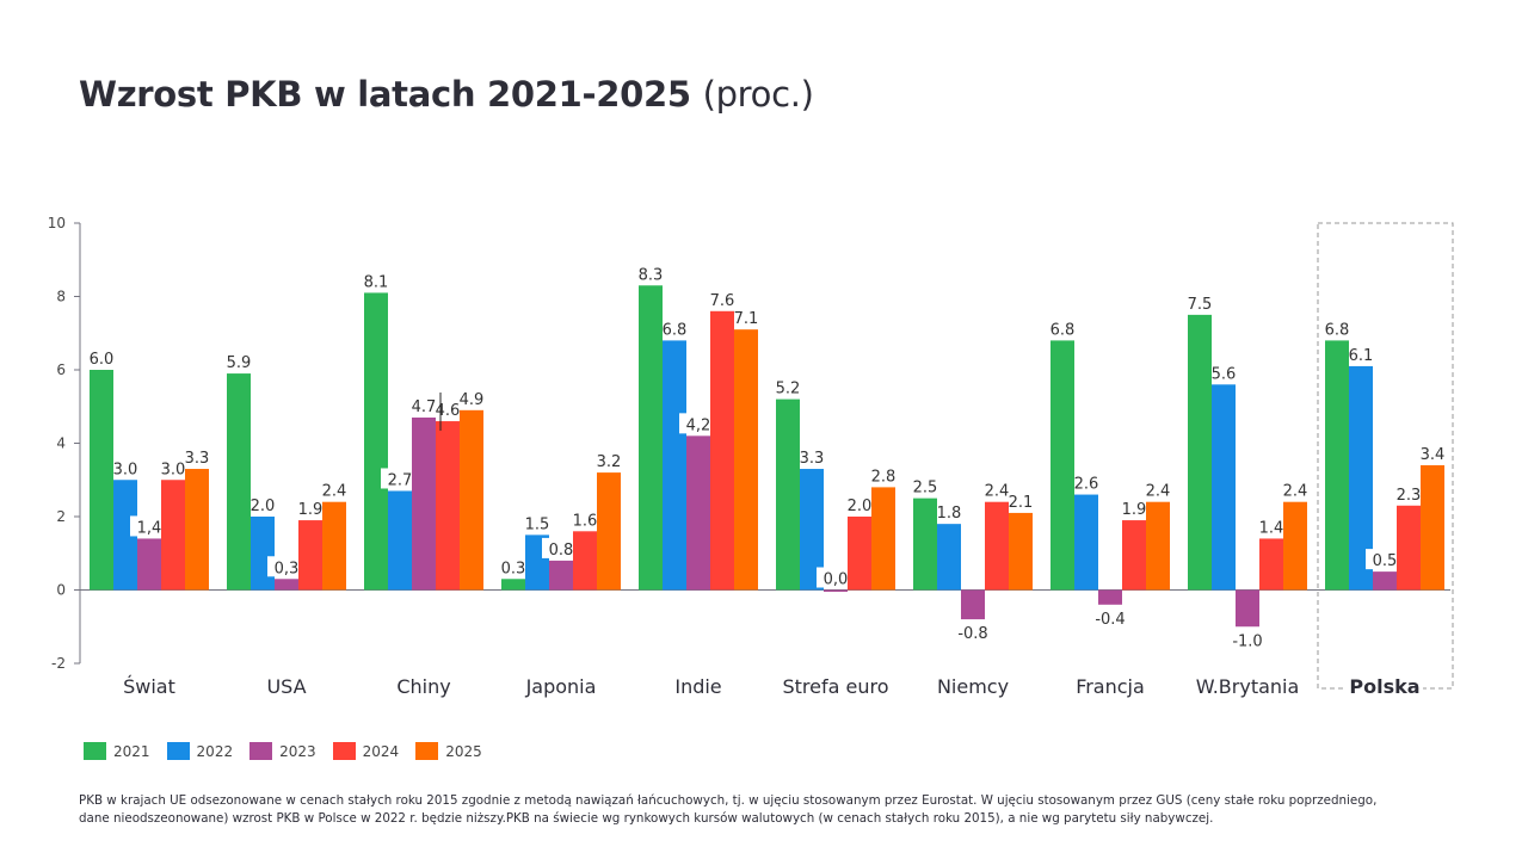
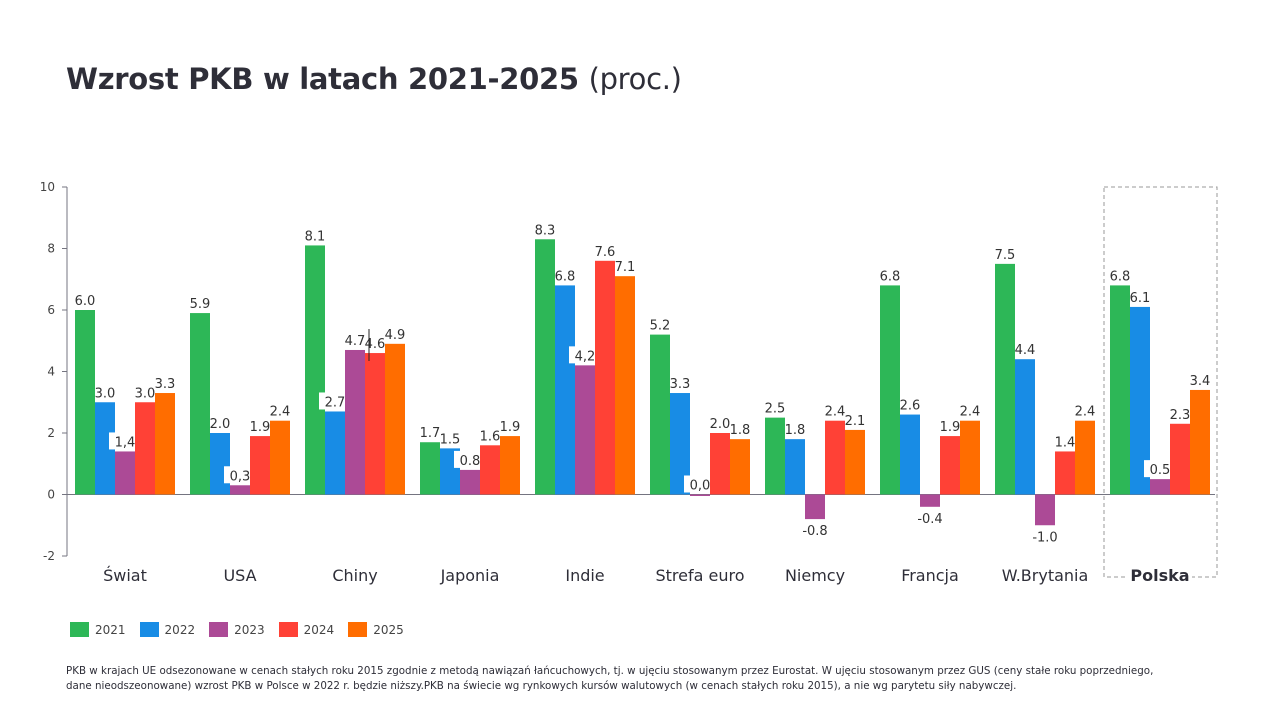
2021/Japonia: 0.3 -> 1.7
2025/Japonia: 3.2 -> 1.9
2025/Strefa euro: 2.8 -> 1.8
2022/W.Brytania: 5.6 -> 4.4
